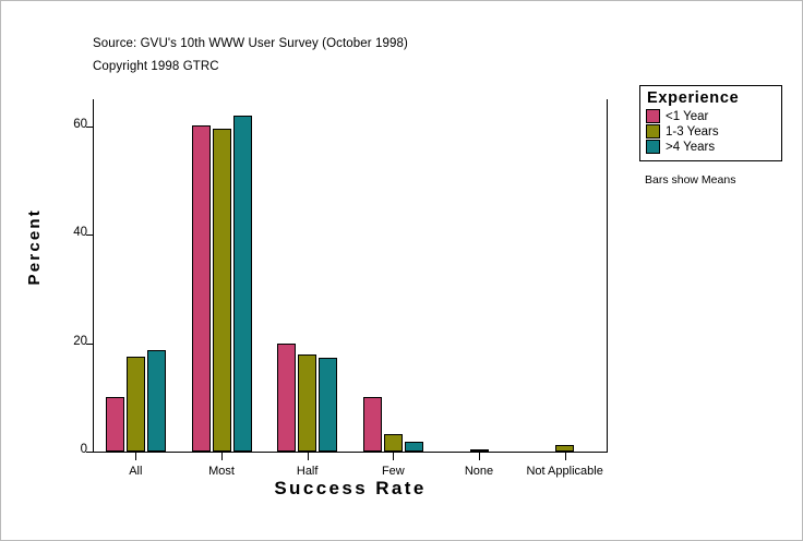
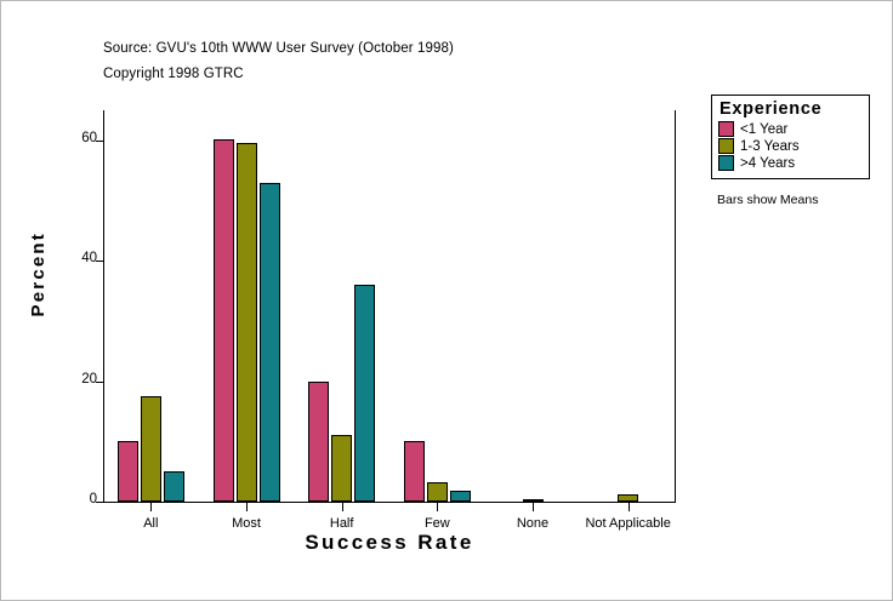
>4 Years/All: 19 -> 5
>4 Years/Most: 62 -> 53
1-3 Years/Half: 18 -> 11
>4 Years/Half: 17 -> 36
